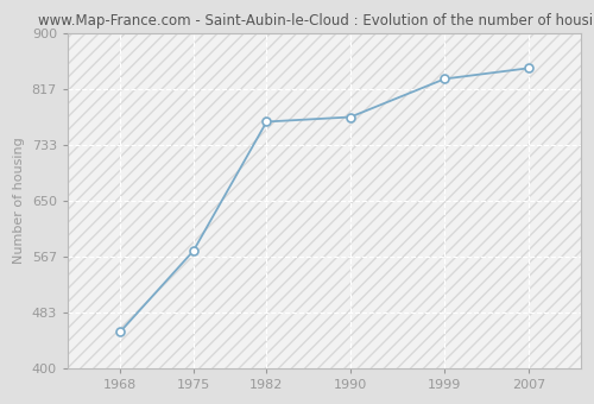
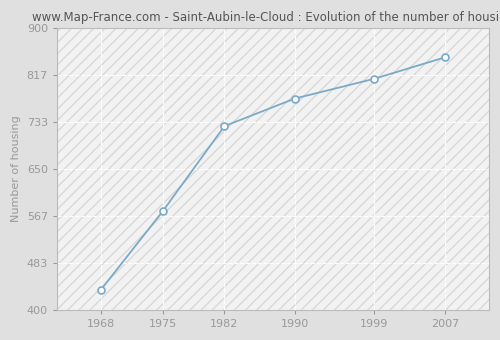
1968: 454 -> 436
1982: 768 -> 726
1999: 832 -> 810
